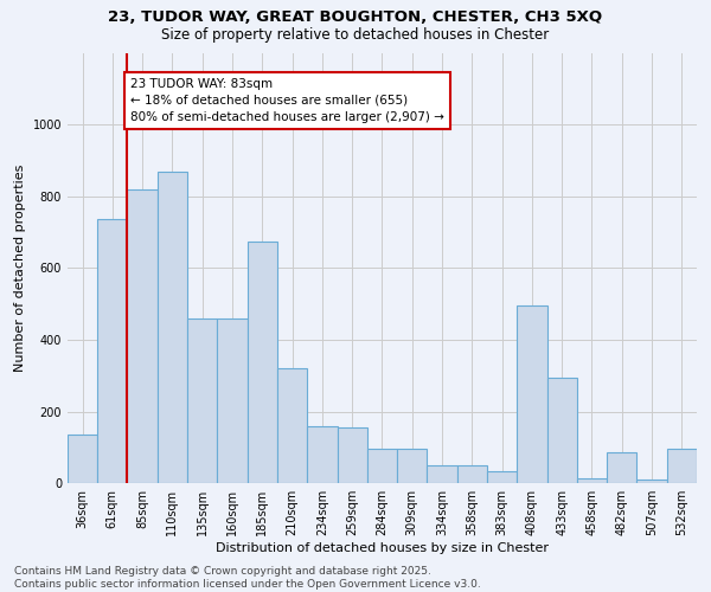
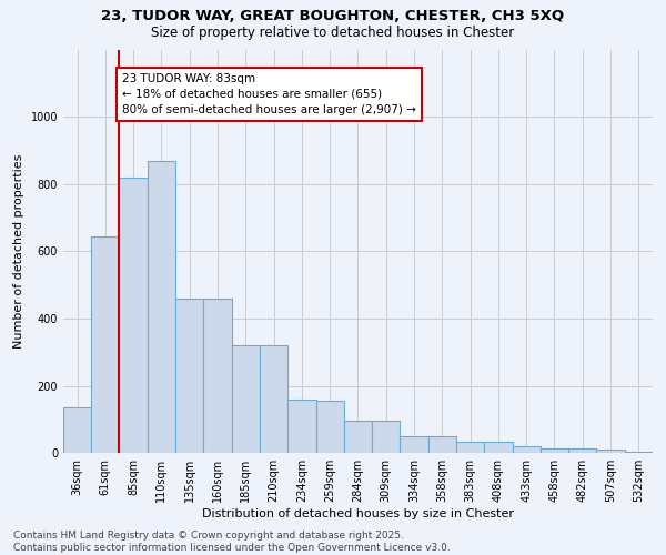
61sqm: 735 -> 645
185sqm: 675 -> 320
408sqm: 495 -> 35
433sqm: 295 -> 20
482sqm: 85 -> 15
532sqm: 95 -> 5
